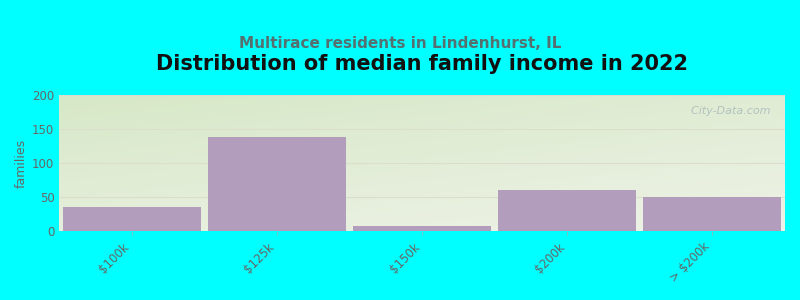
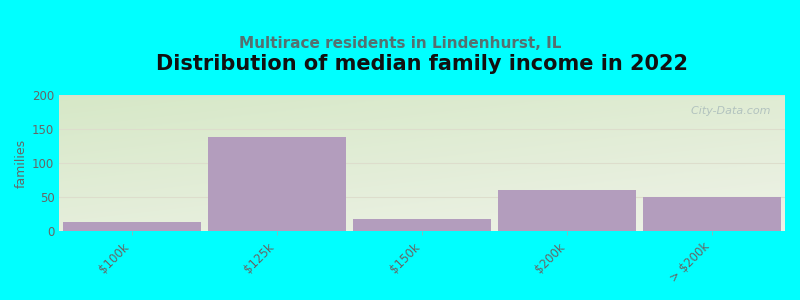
$100k: 35 -> 14
$150k: 8 -> 18
